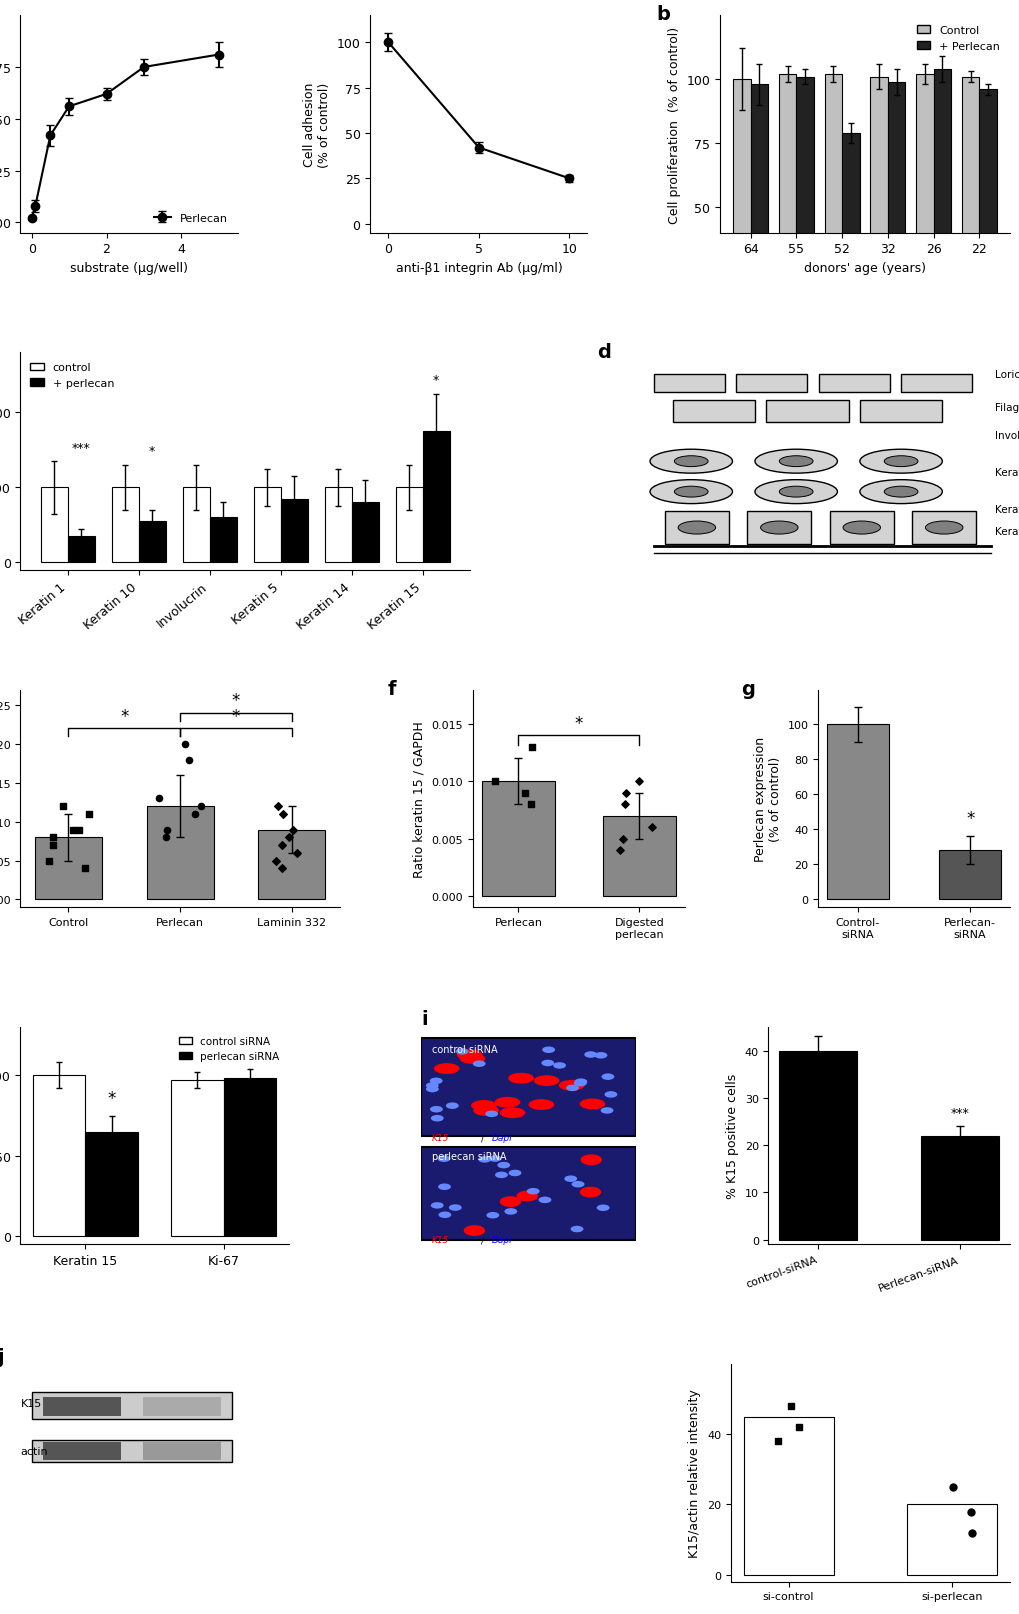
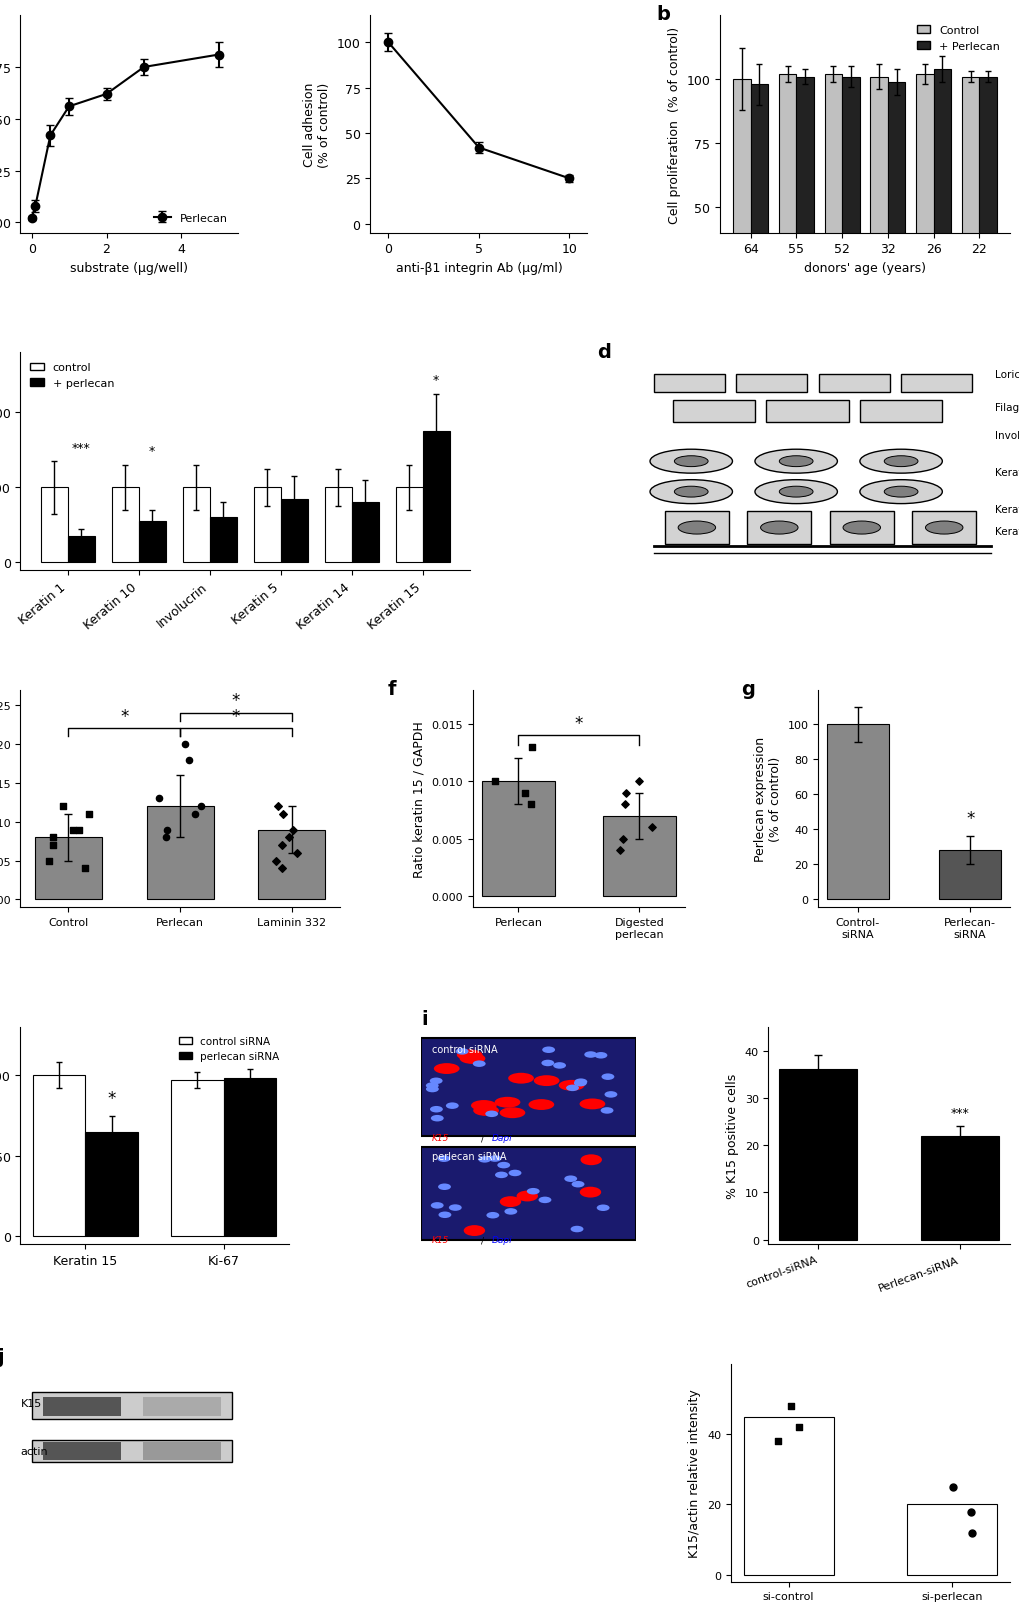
+ Perlecan/52: 79 -> 101
+ Perlecan/22: 96 -> 101
control-siRNA: 40 -> 36
